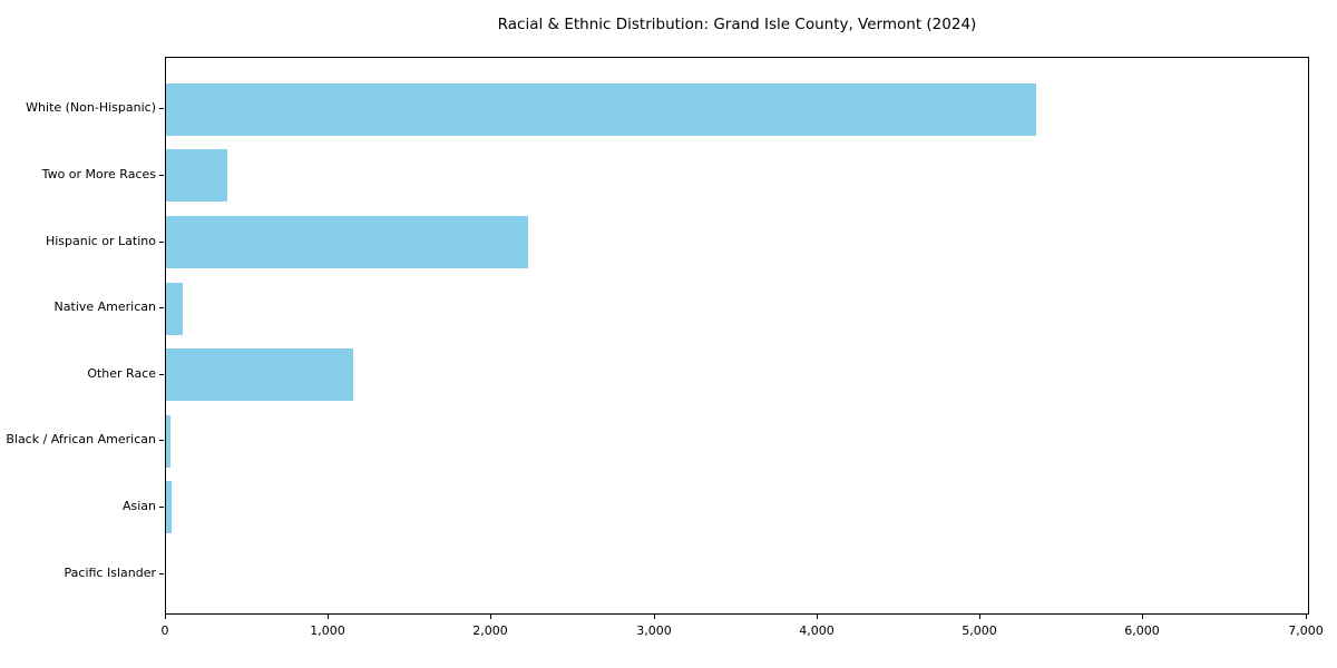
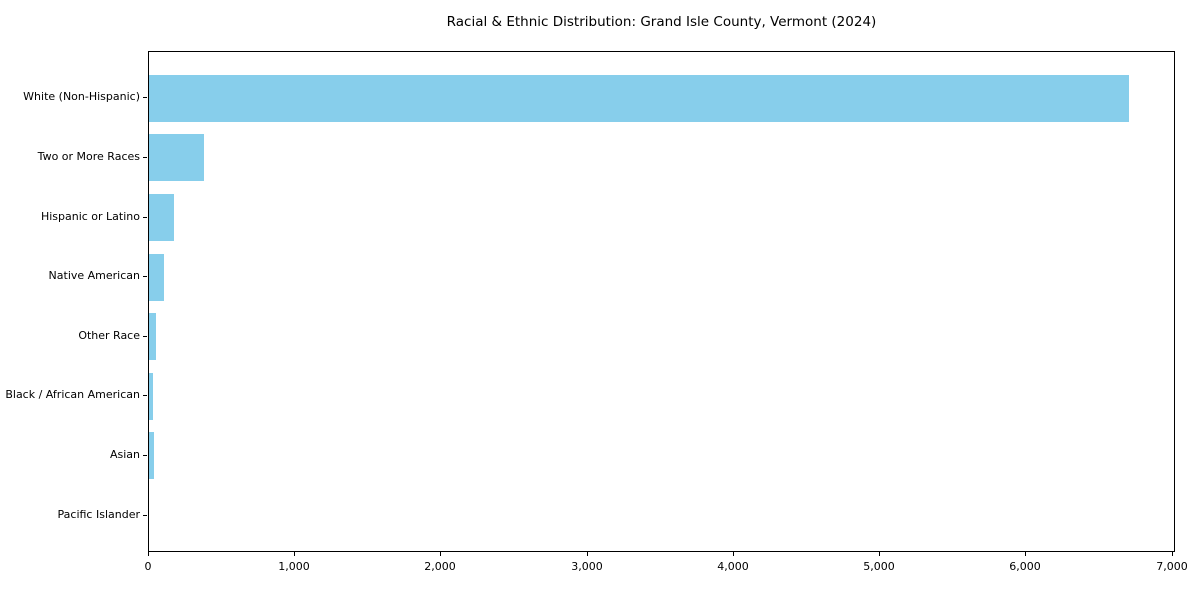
White (Non-Hispanic): 5340 -> 6700
Hispanic or Latino: 2220 -> 170
Other Race: 1150 -> 50
